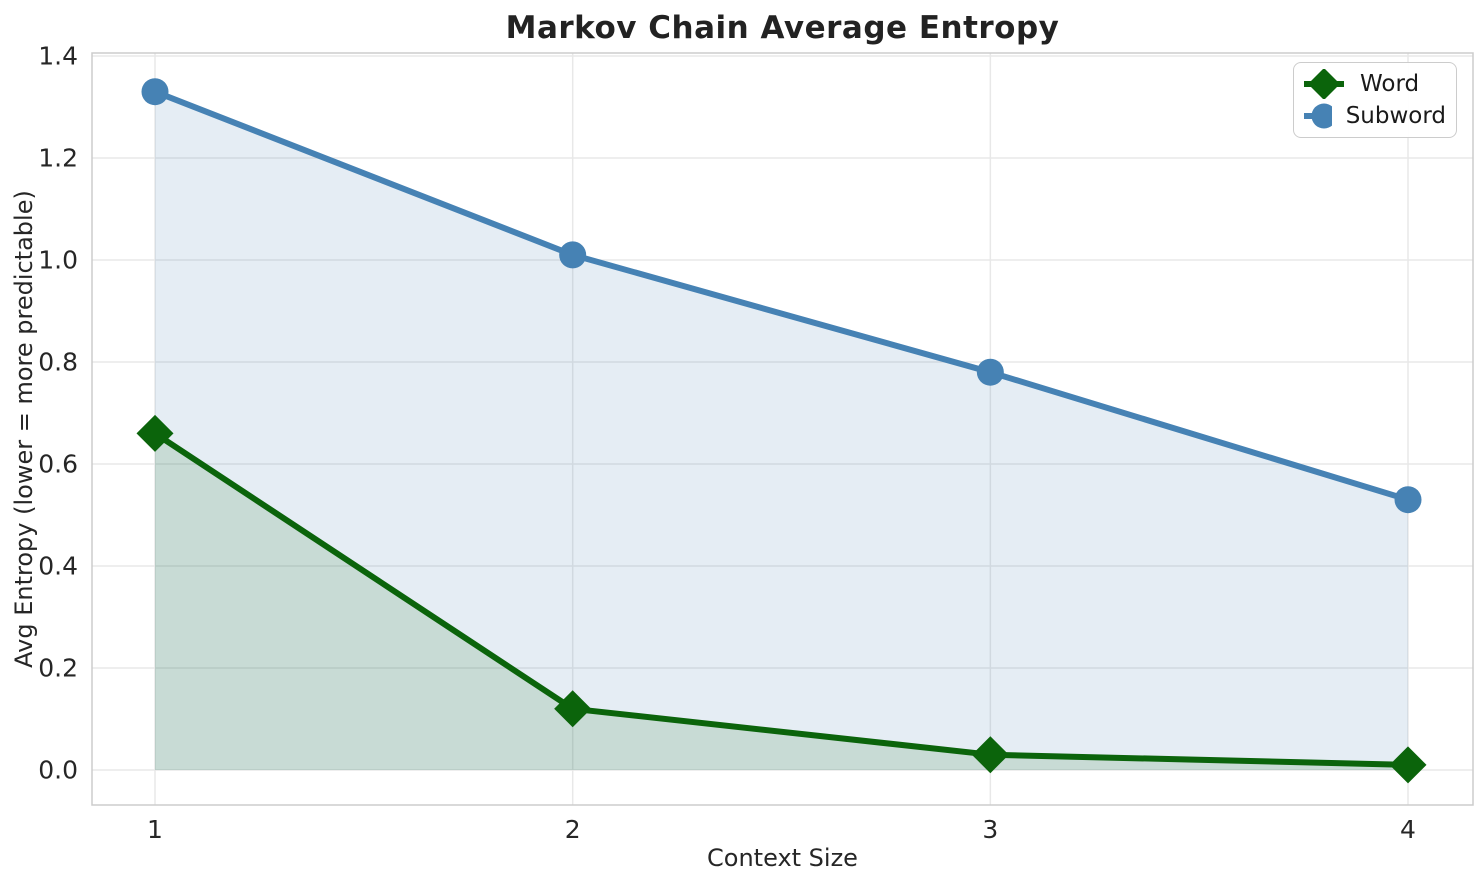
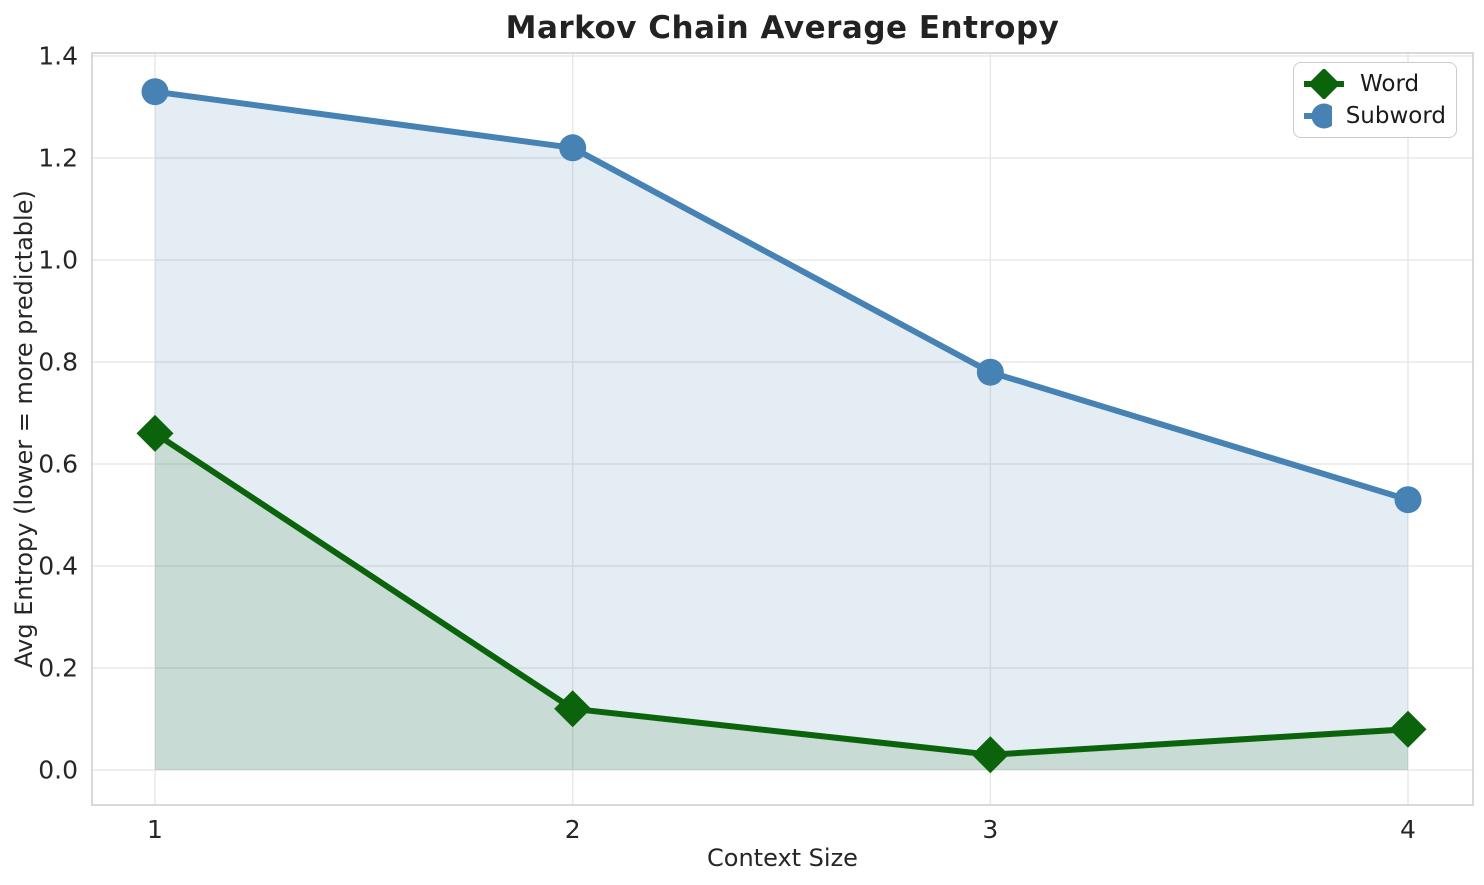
Subword/2: 1.01 -> 1.22
Word/4: 0.01 -> 0.08
